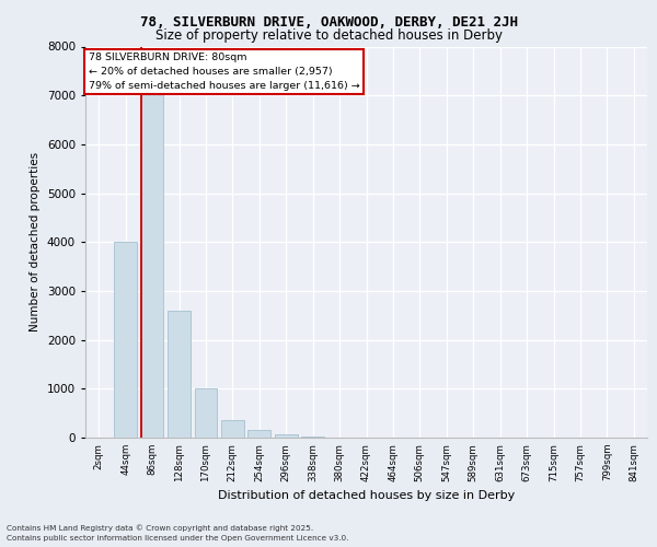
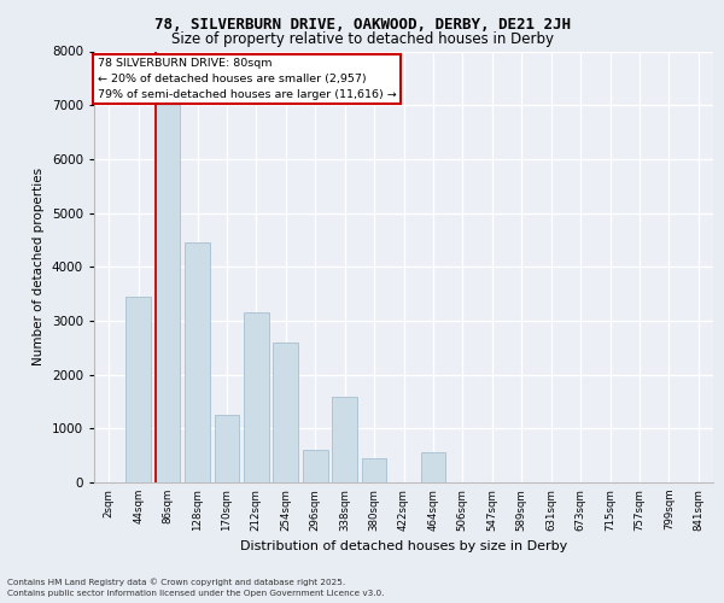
44sqm: 4000 -> 3450
128sqm: 2600 -> 4450
170sqm: 1000 -> 1250
212sqm: 350 -> 3150
254sqm: 150 -> 2600
296sqm: 60 -> 600
338sqm: 20 -> 1600
380sqm: 0 -> 450
464sqm: 0 -> 550
